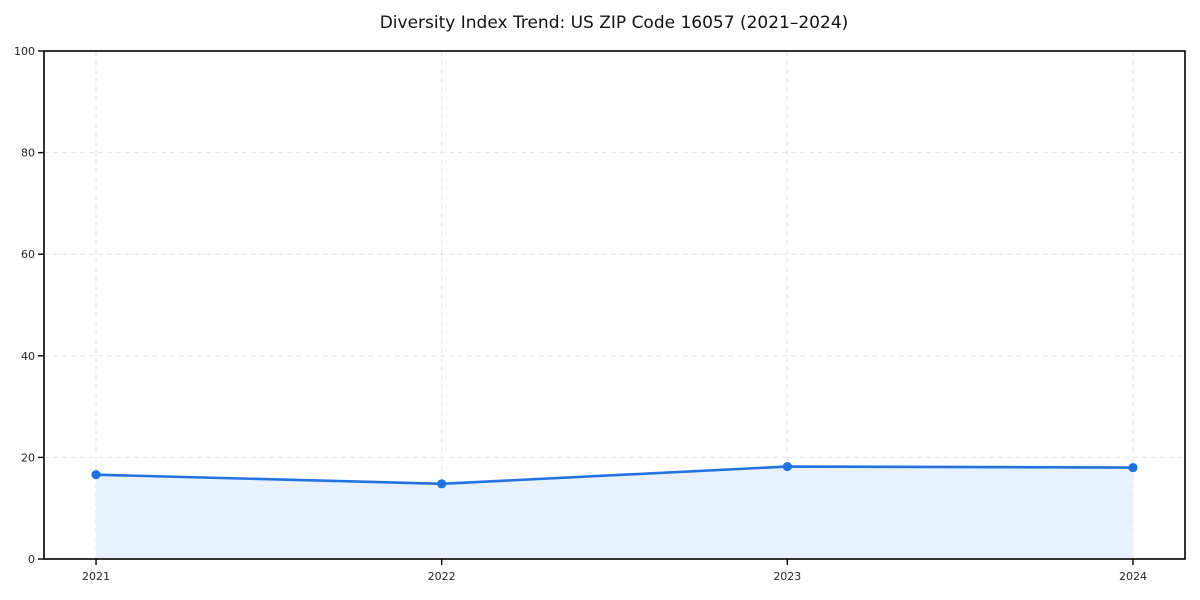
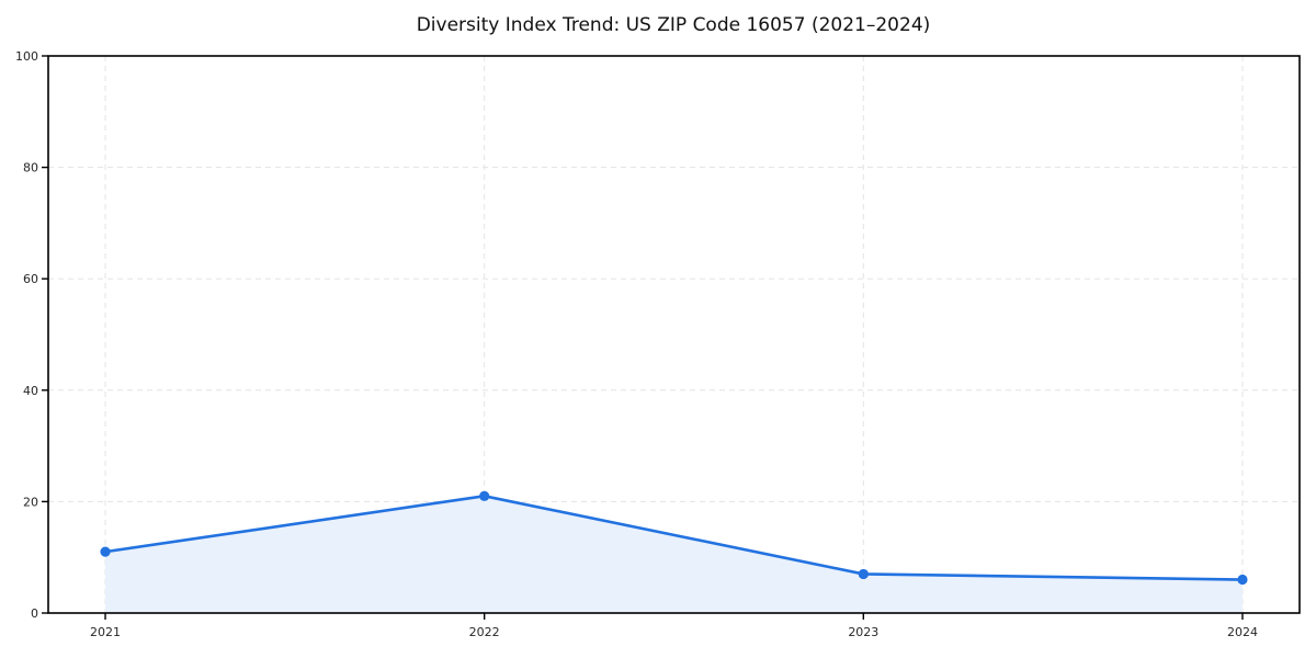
2021: 17 -> 11
2022: 15 -> 21
2023: 18 -> 7
2024: 18 -> 6
